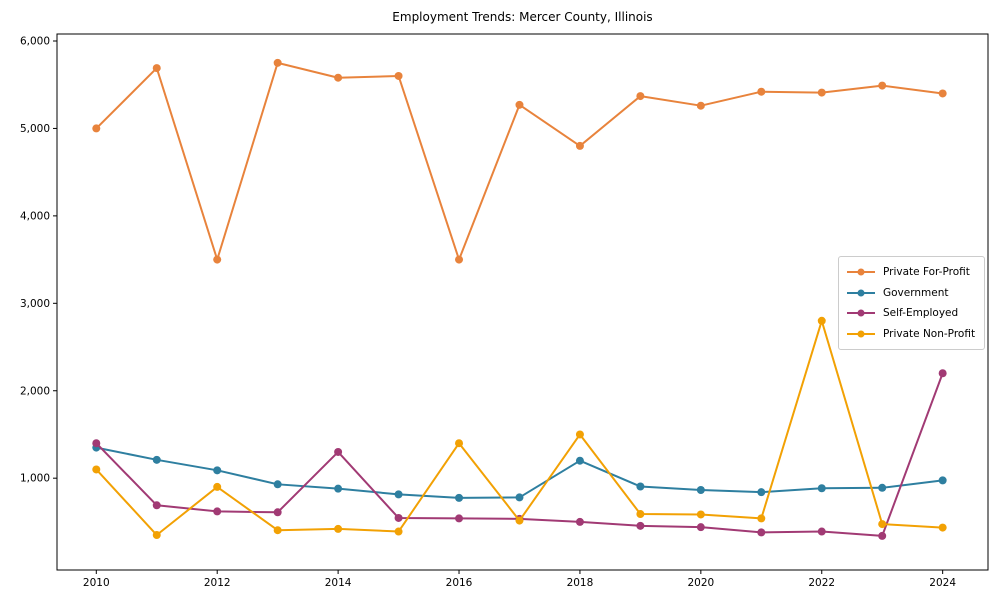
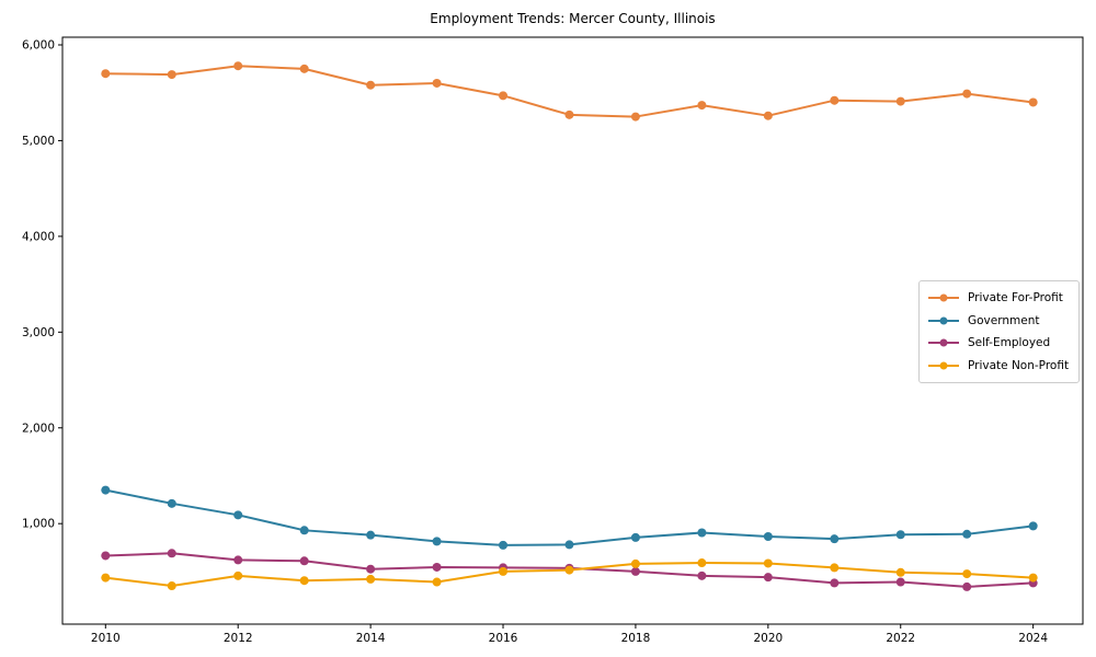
Private For-Profit/2010: 5000 -> 5700
Self-Employed/2010: 1400 -> 700
Private Non-Profit/2010: 1100 -> 400
Private For-Profit/2012: 3500 -> 5800
Private Non-Profit/2012: 900 -> 500
Self-Employed/2014: 1300 -> 500
Private For-Profit/2016: 3500 -> 5500
Private Non-Profit/2016: 1400 -> 500
Private For-Profit/2018: 4800 -> 5200
Government/2018: 1200 -> 900
Private Non-Profit/2018: 1500 -> 600
Private Non-Profit/2022: 2800 -> 500
Self-Employed/2024: 2200 -> 400
